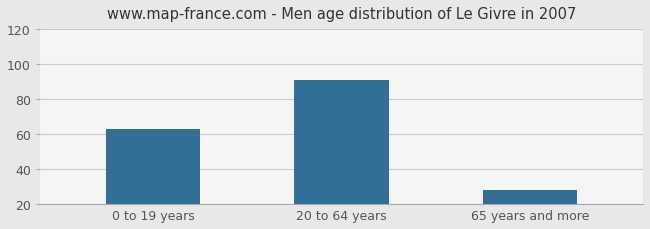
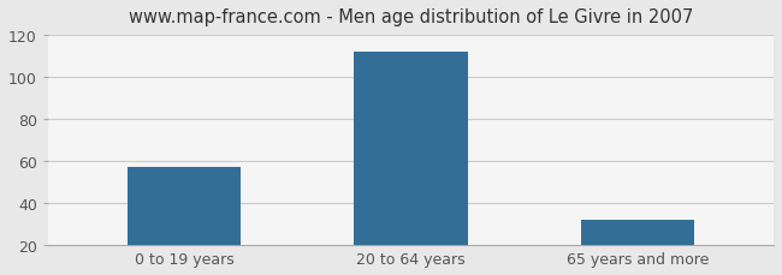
0 to 19 years: 63 -> 57
20 to 64 years: 91 -> 112
65 years and more: 28 -> 32
